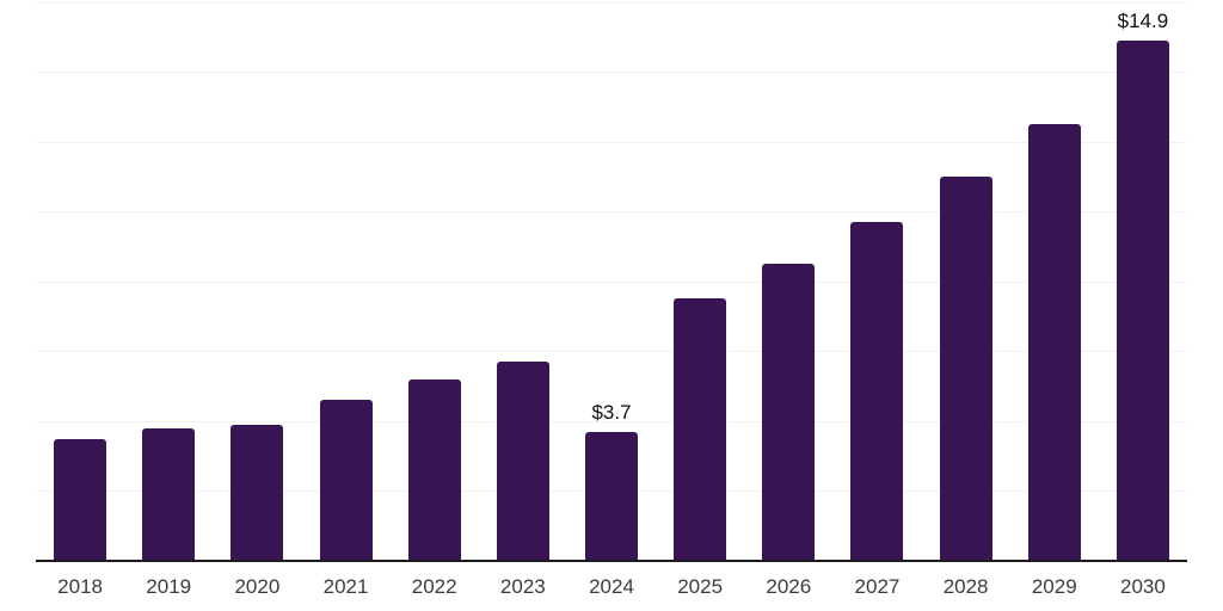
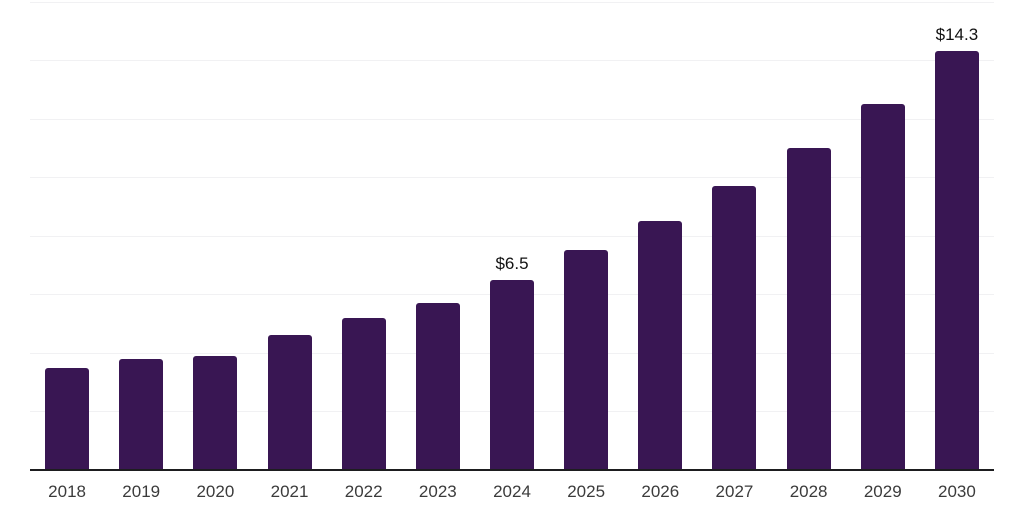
2024: $3.7 -> $6.5
2030: $14.9 -> $14.3
